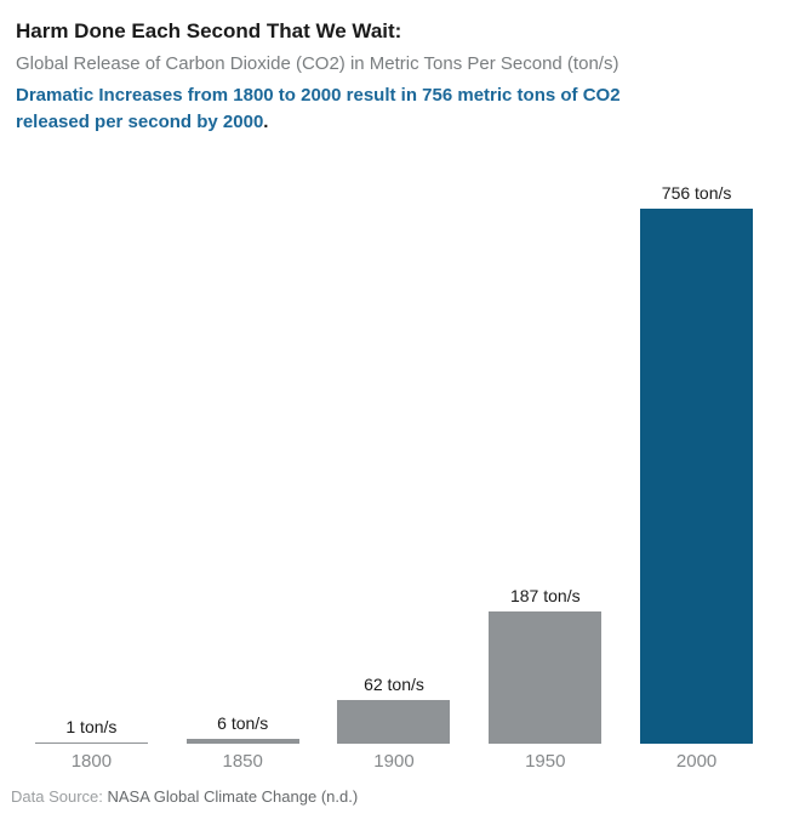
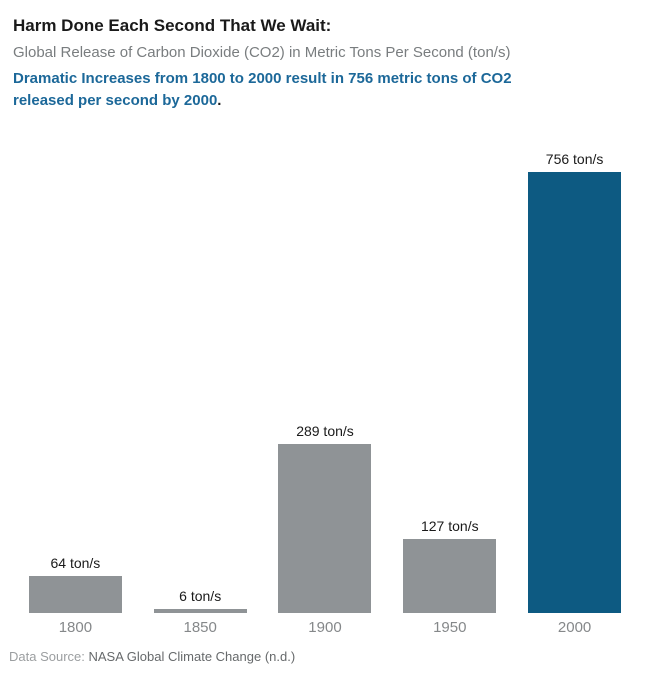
1800: 1 -> 64
1900: 62 -> 289
1950: 187 -> 127
